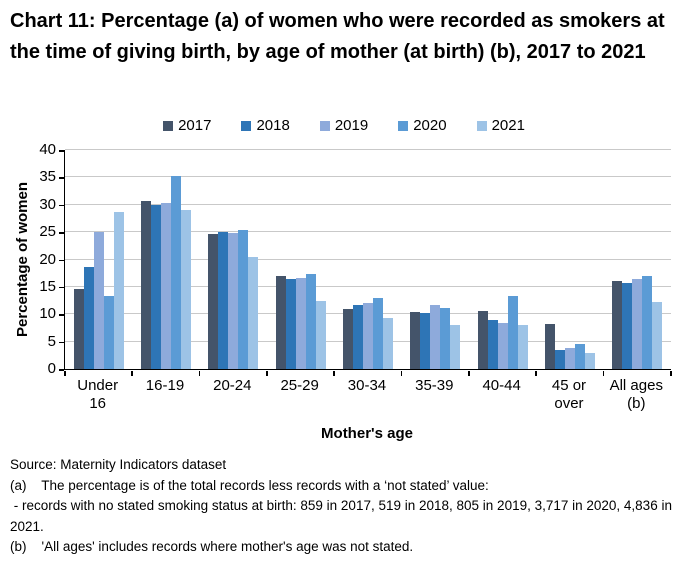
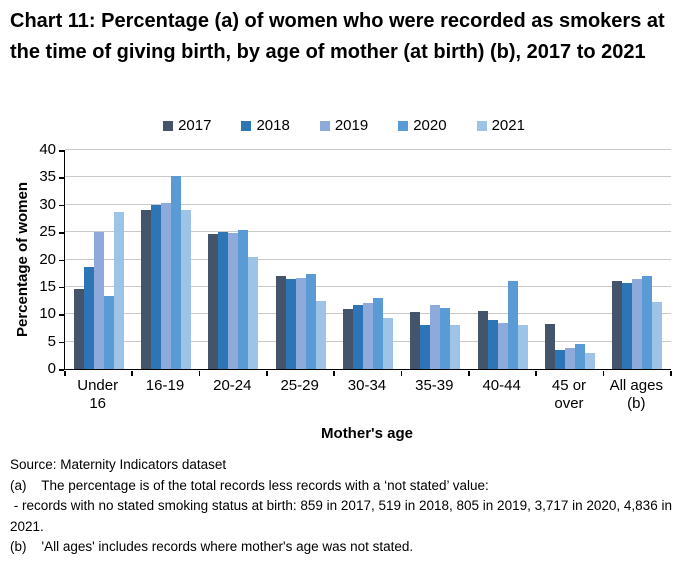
2017/16-19: 31 -> 29
2018/35-39: 10 -> 8
2020/40-44: 13 -> 16
